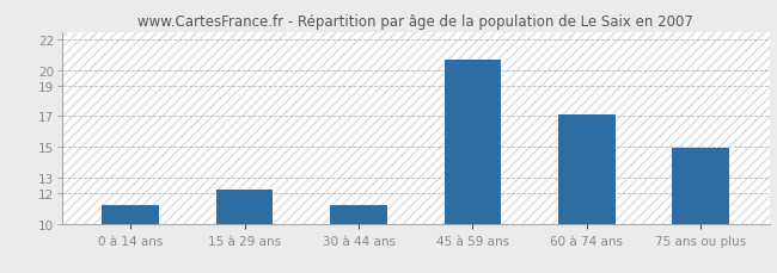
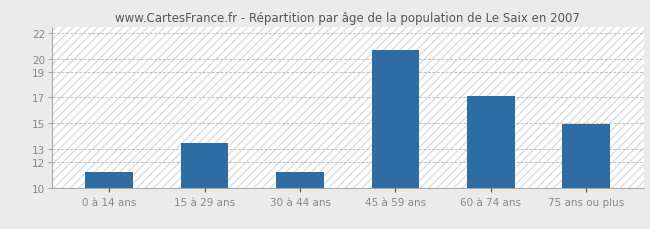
15 à 29 ans: 12.2 -> 13.5
